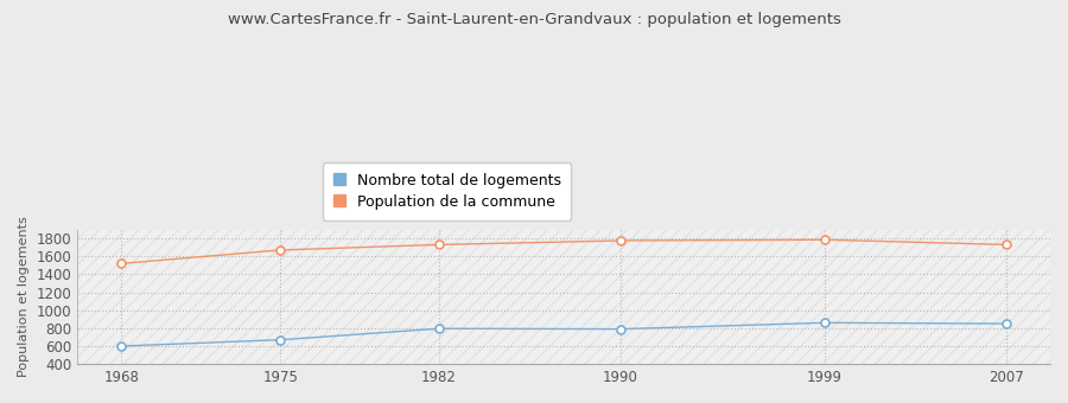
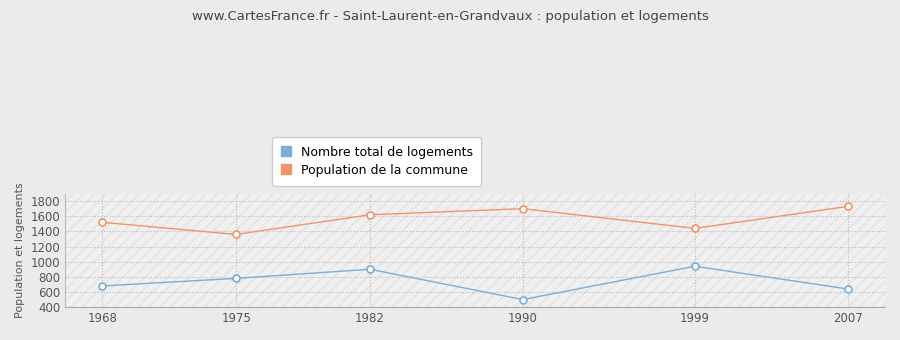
Nombre total de logements/1968: 600 -> 680
Nombre total de logements/1975: 670 -> 780
Population de la commune/1975: 1670 -> 1360
Nombre total de logements/1982: 800 -> 900
Population de la commune/1982: 1730 -> 1620
Nombre total de logements/1990: 790 -> 500
Population de la commune/1990: 1780 -> 1700
Nombre total de logements/1999: 860 -> 940
Population de la commune/1999: 1780 -> 1440
Nombre total de logements/2007: 850 -> 640
